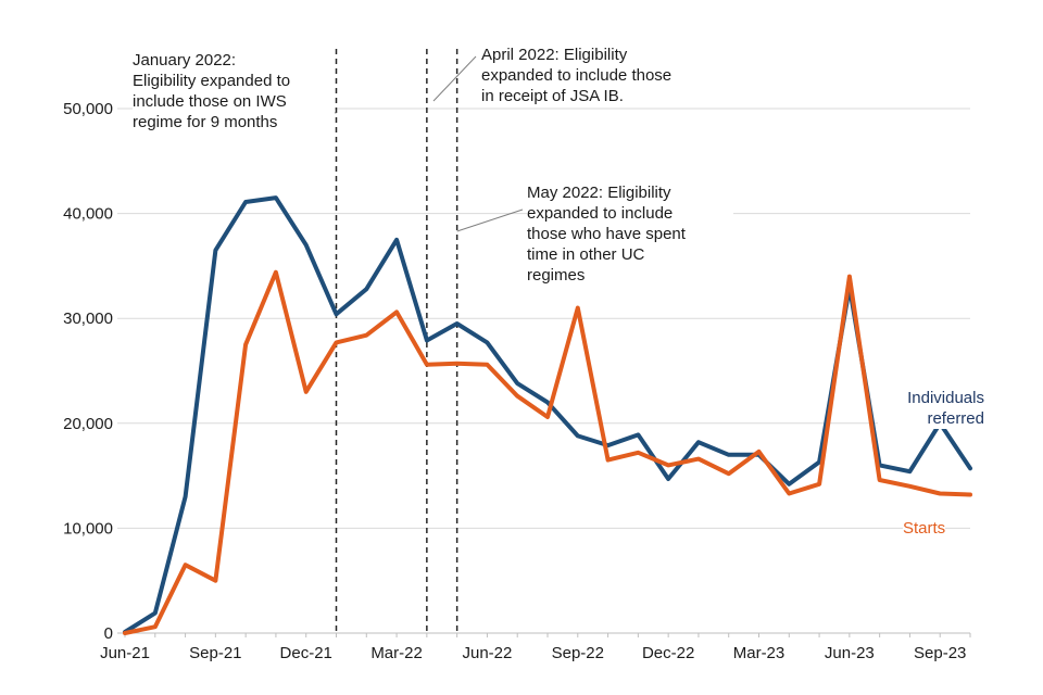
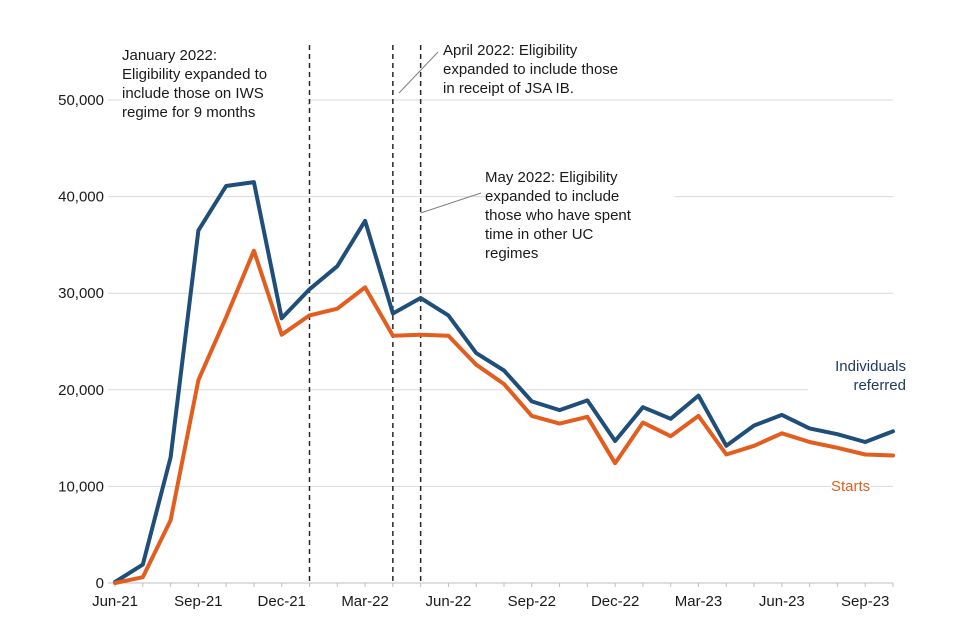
Starts/Sep-21: 5000 -> 21000
Individuals referred/Dec-21: 37000 -> 27000
Starts/Dec-21: 23000 -> 26000
Starts/Sep-22: 31000 -> 17000
Starts/Dec-22: 16000 -> 12000
Individuals referred/Mar-23: 17000 -> 19000
Individuals referred/Jun-23: 33000 -> 17000
Starts/Jun-23: 34000 -> 16000
Individuals referred/Sep-23: 20000 -> 15000
